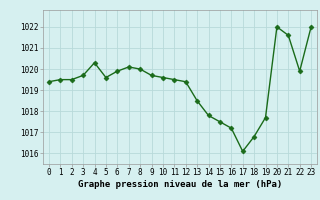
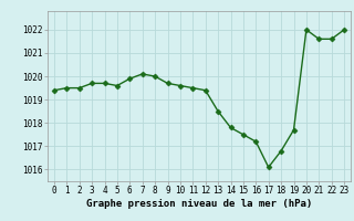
4: 1020.3 -> 1019.7
22: 1019.9 -> 1021.6
